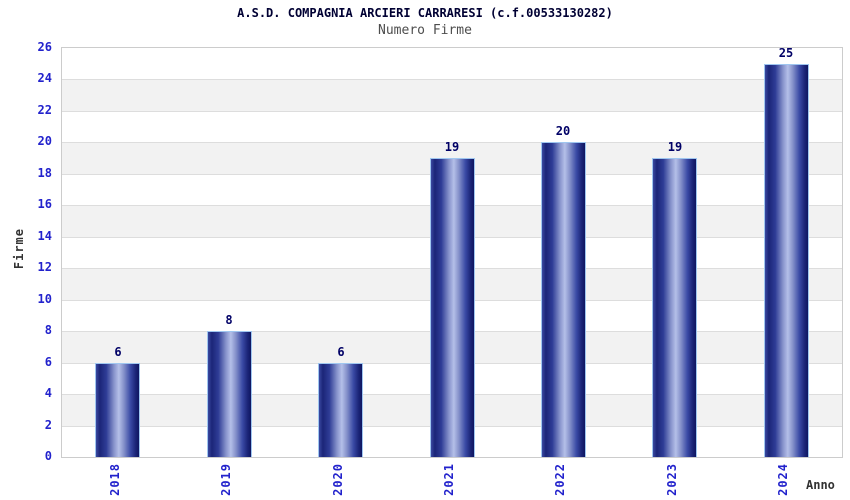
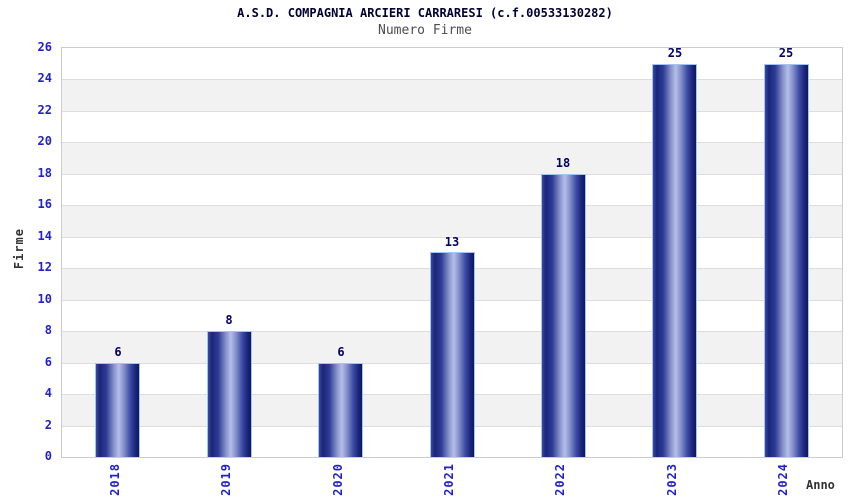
2021: 19 -> 13
2022: 20 -> 18
2023: 19 -> 25
